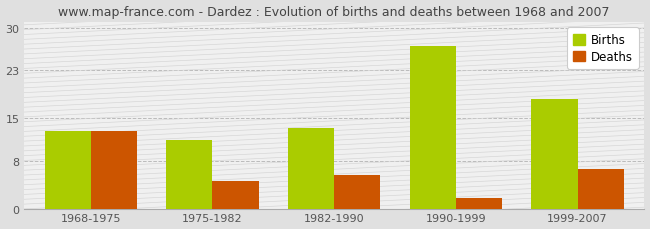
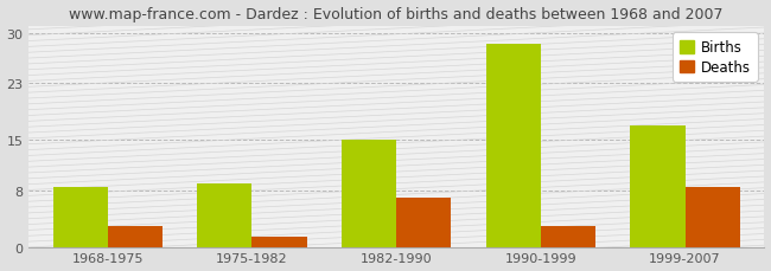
Births/1968-1975: 13.0 -> 8.5
Deaths/1968-1975: 13.0 -> 3.0
Births/1975-1982: 11.4 -> 9.0
Deaths/1975-1982: 4.6 -> 1.5
Births/1982-1990: 13.4 -> 15.0
Deaths/1982-1990: 5.6 -> 7.0
Births/1990-1999: 27.0 -> 28.5
Deaths/1990-1999: 1.8 -> 3.0
Births/1999-2007: 18.2 -> 17.0
Deaths/1999-2007: 6.6 -> 8.5
